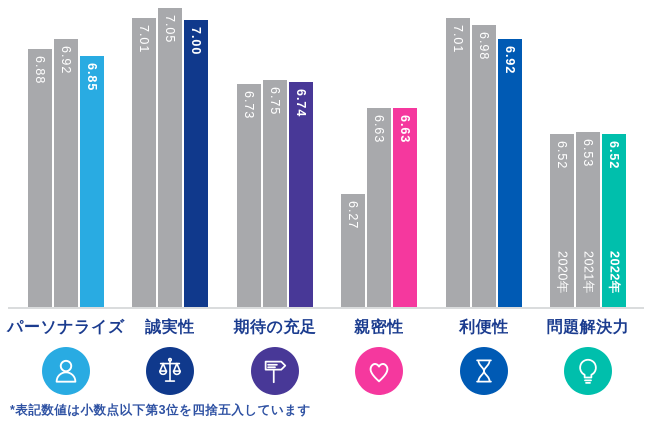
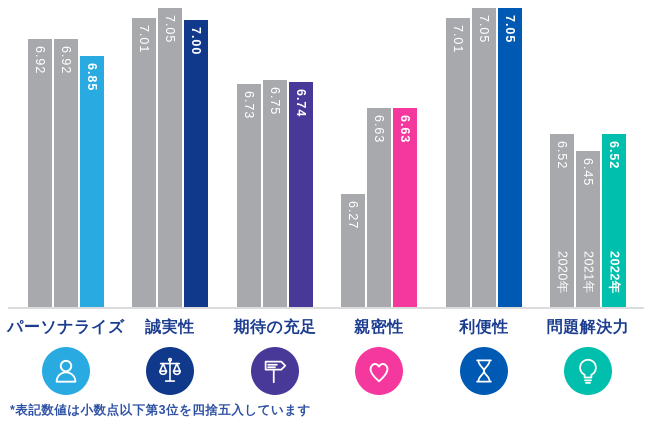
2020年/パーソナライズ: 6.88 -> 6.92
2021年/利便性: 6.98 -> 7.05
2022年/利便性: 6.92 -> 7.05
2021年/問題解決力: 6.53 -> 6.45
